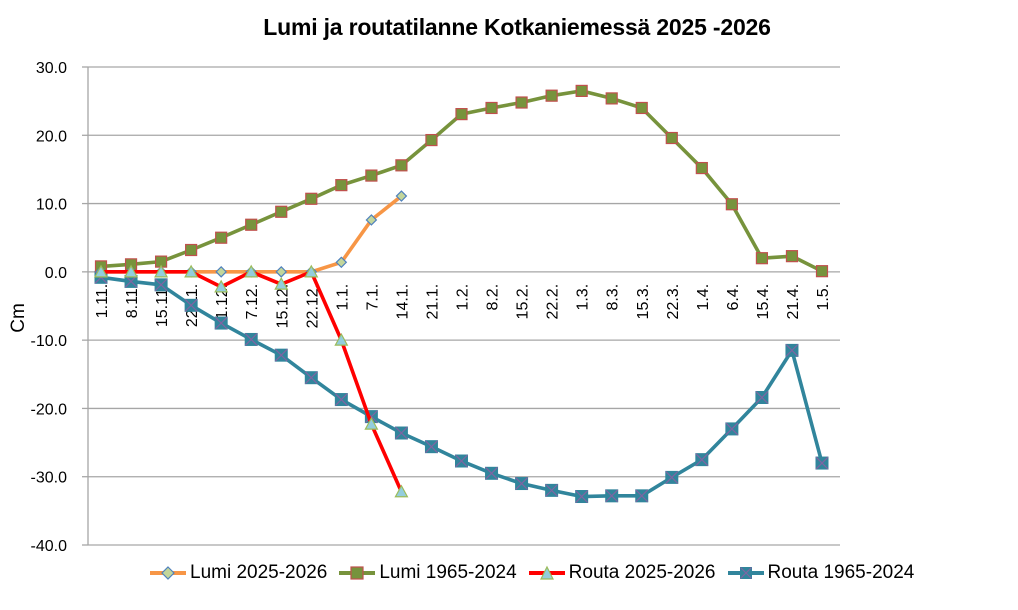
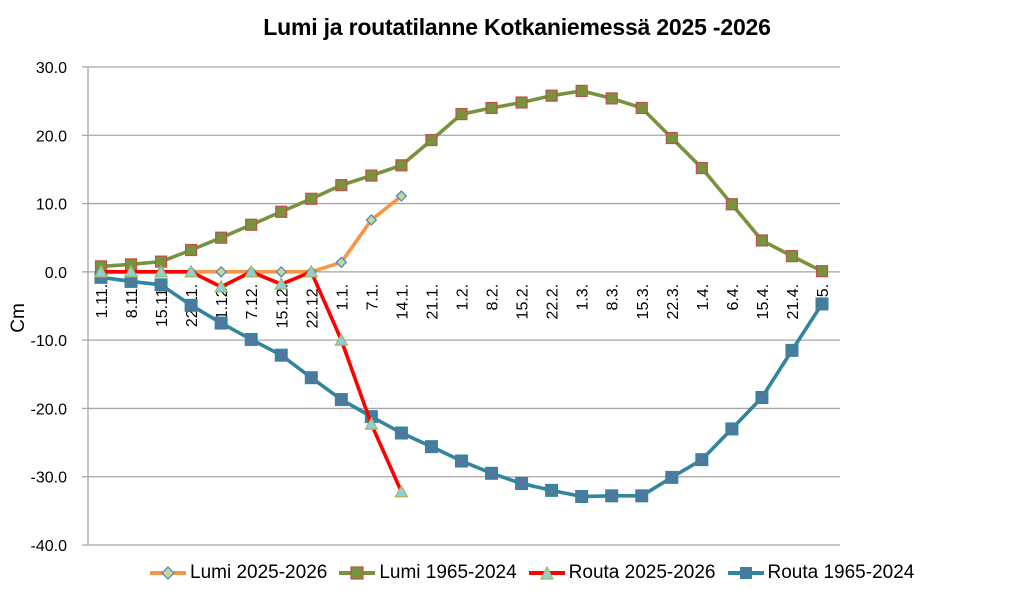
Lumi 1965-2024/15.4.: 2 -> 5
Routa 1965-2024/1.5.: -28 -> -5
